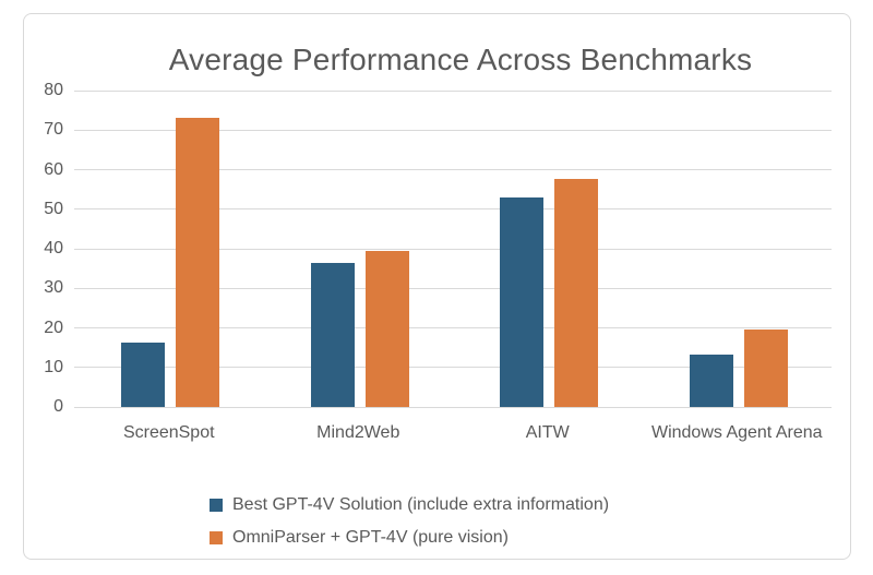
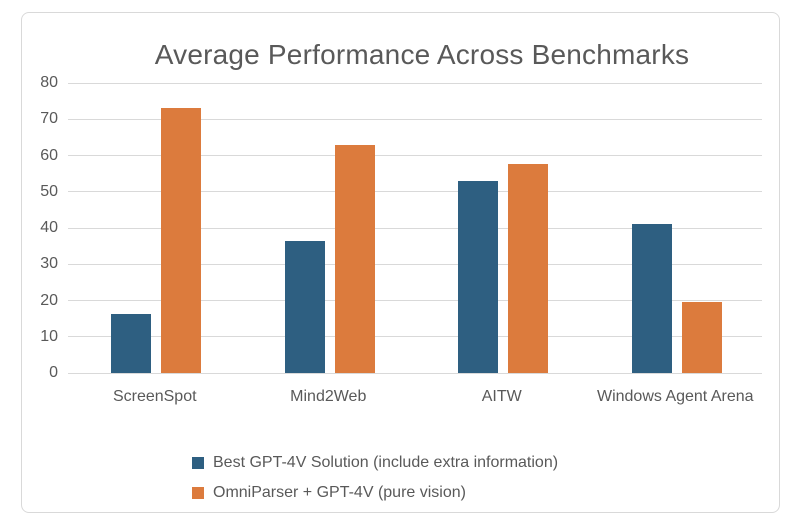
OmniParser + GPT-4V (pure vision)/Mind2Web: 39 -> 63
Best GPT-4V Solution (include extra information)/Windows Agent Arena: 13 -> 41
